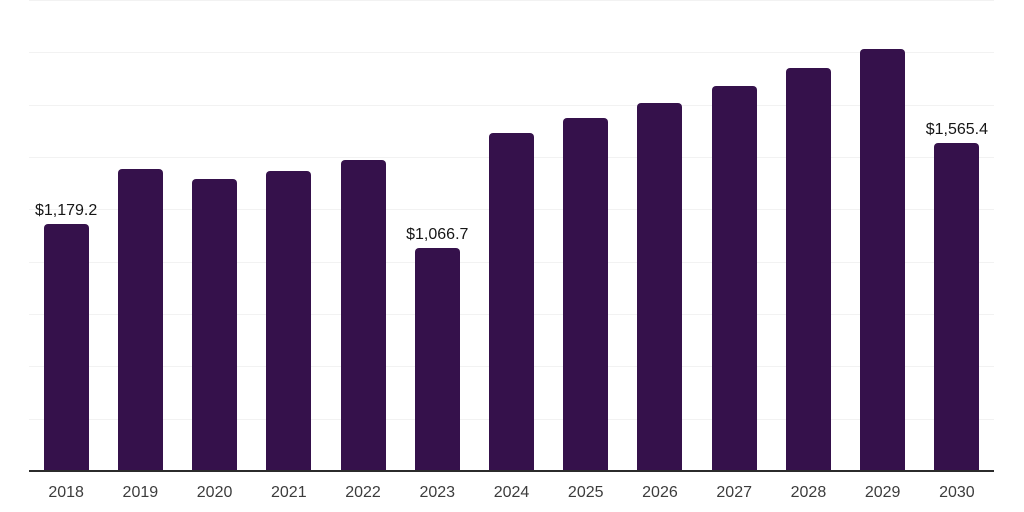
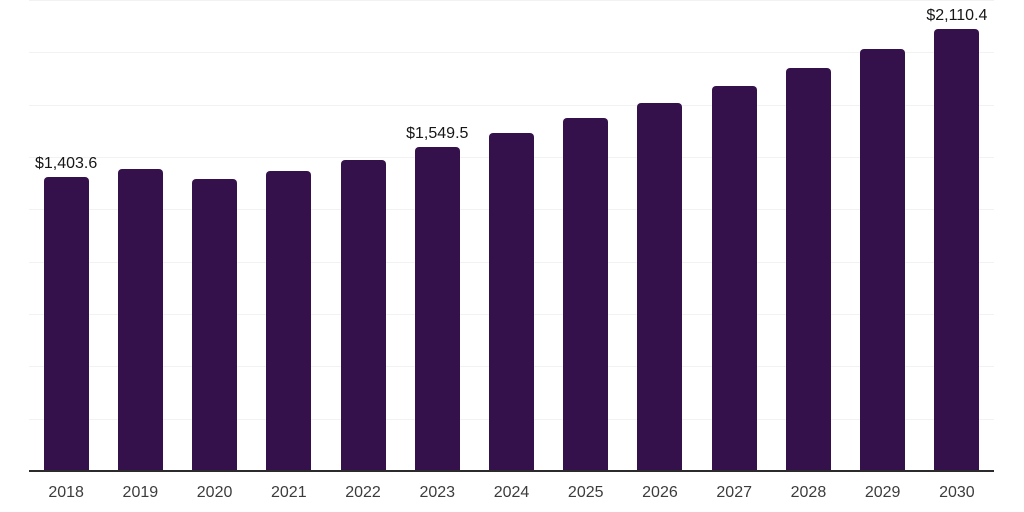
2018: $1,179.2 -> $1,403.6
2023: $1,066.7 -> $1,549.5
2030: $1,565.4 -> $2,110.4
